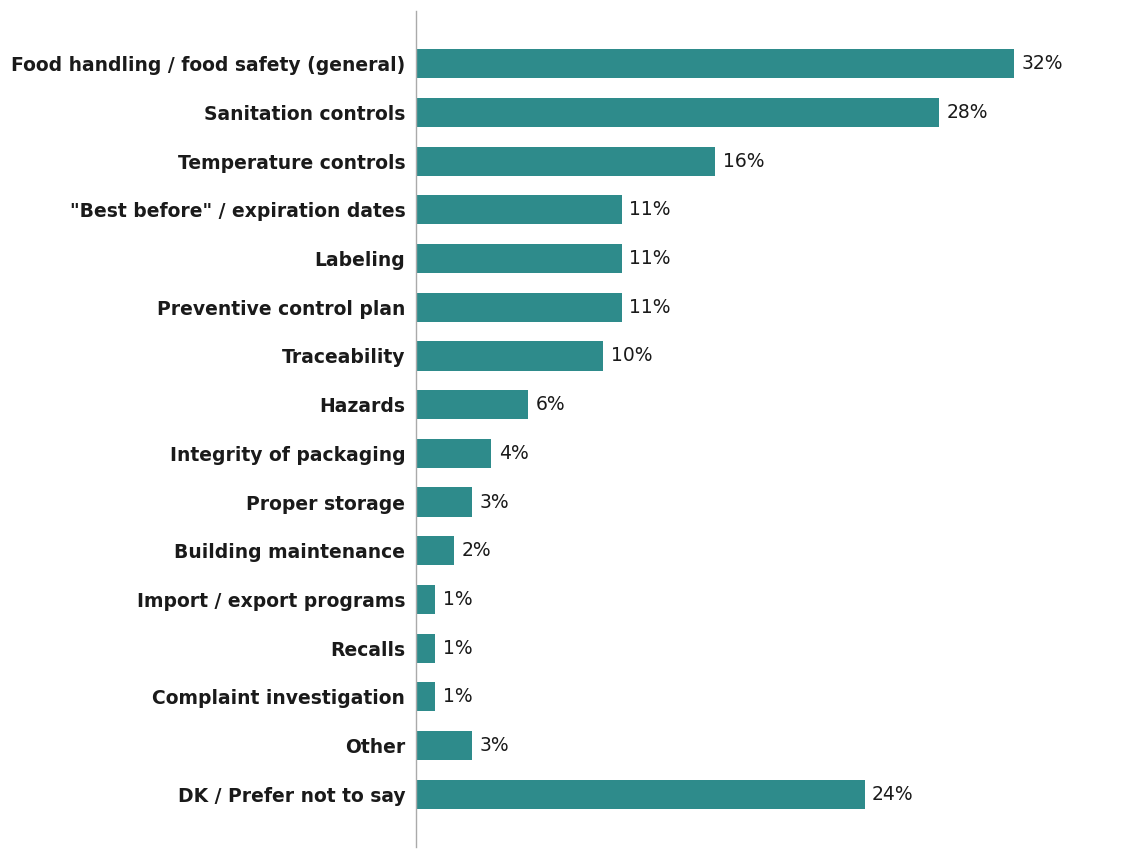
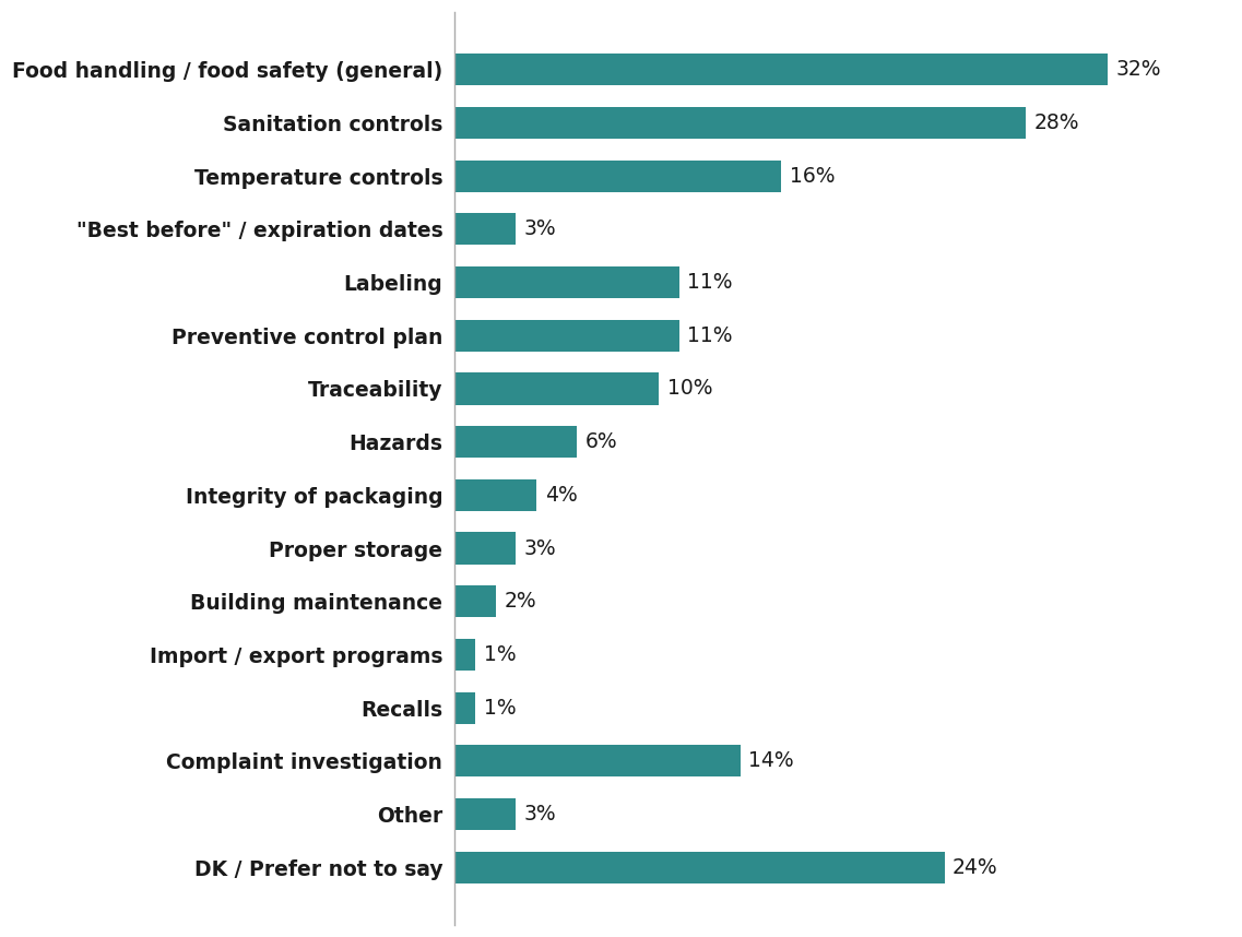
"Best before" / expiration dates: 11% -> 3%
Complaint investigation: 1% -> 14%
